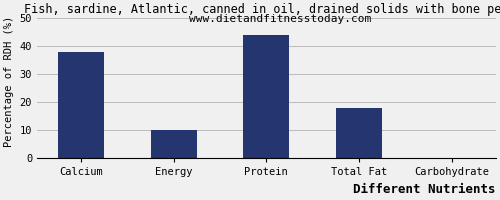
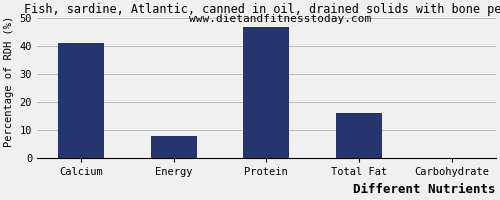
Calcium: 38 -> 41
Energy: 10 -> 8
Protein: 44 -> 47
Total Fat: 18 -> 16
